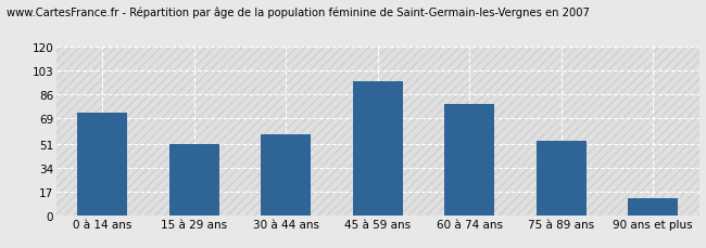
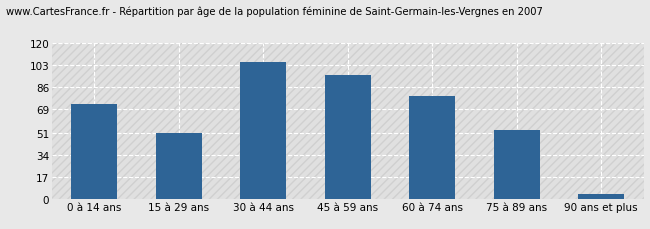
30 à 44 ans: 58 -> 105
90 ans et plus: 12 -> 4
